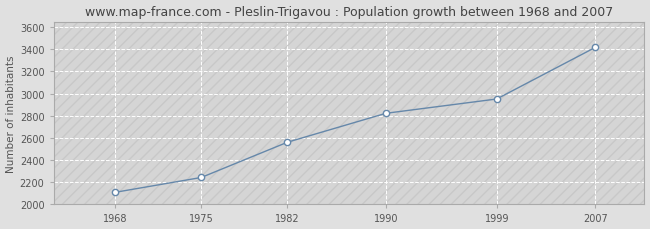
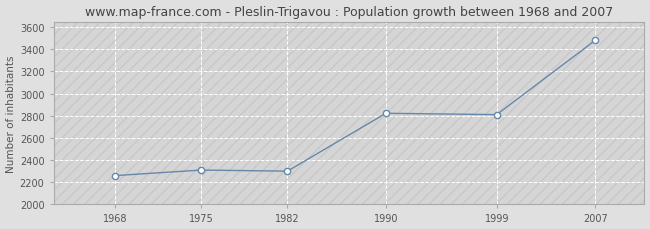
1968: 2110 -> 2260
1975: 2240 -> 2310
1982: 2560 -> 2300
1999: 2950 -> 2810
2007: 3420 -> 3480
